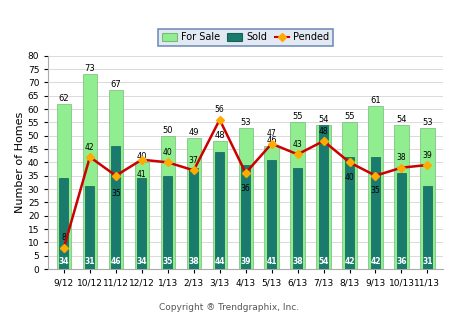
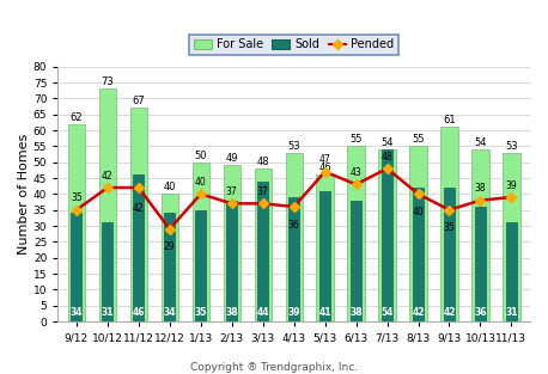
Pended/9/12: 8 -> 35
Pended/11/12: 35 -> 42
Pended/12/12: 41 -> 29
Pended/3/13: 56 -> 37
